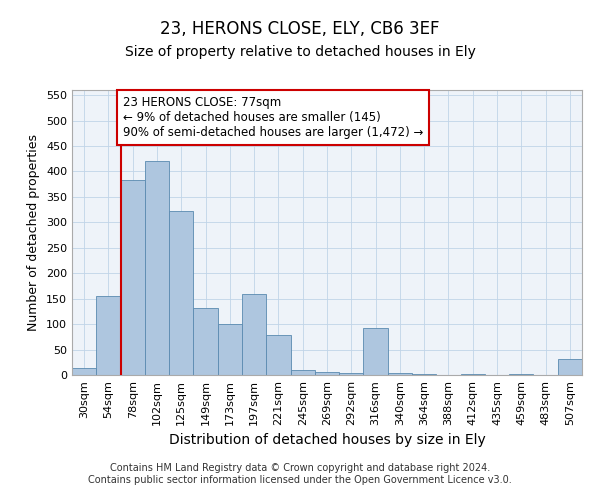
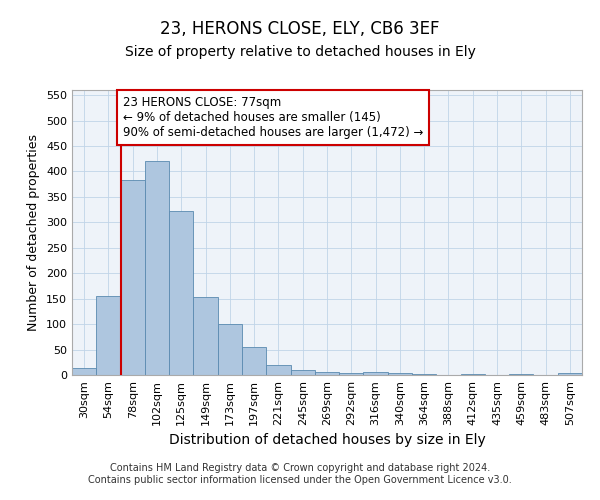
149sqm: 132 -> 153
197sqm: 160 -> 55
221sqm: 78 -> 19
316sqm: 92 -> 5
507sqm: 32 -> 3
